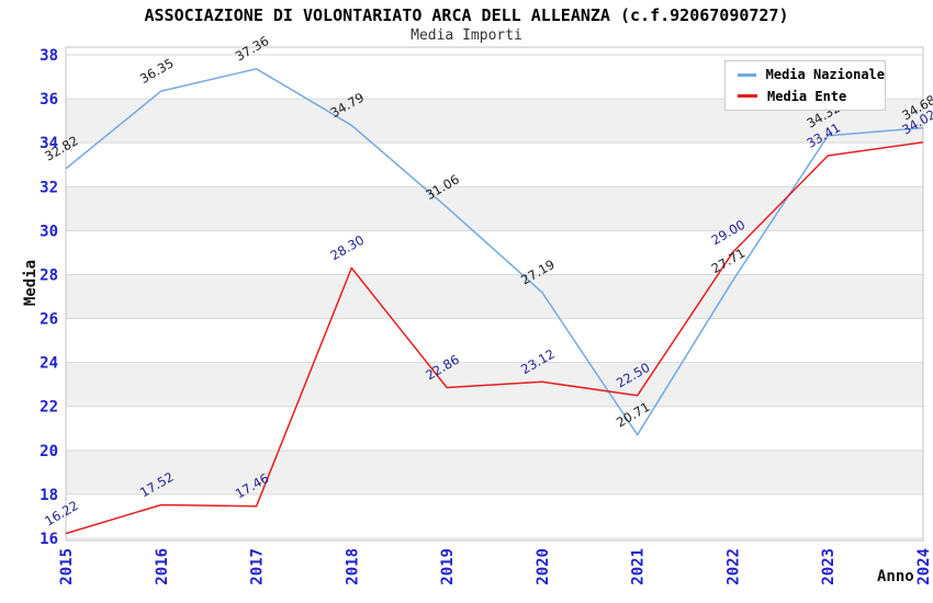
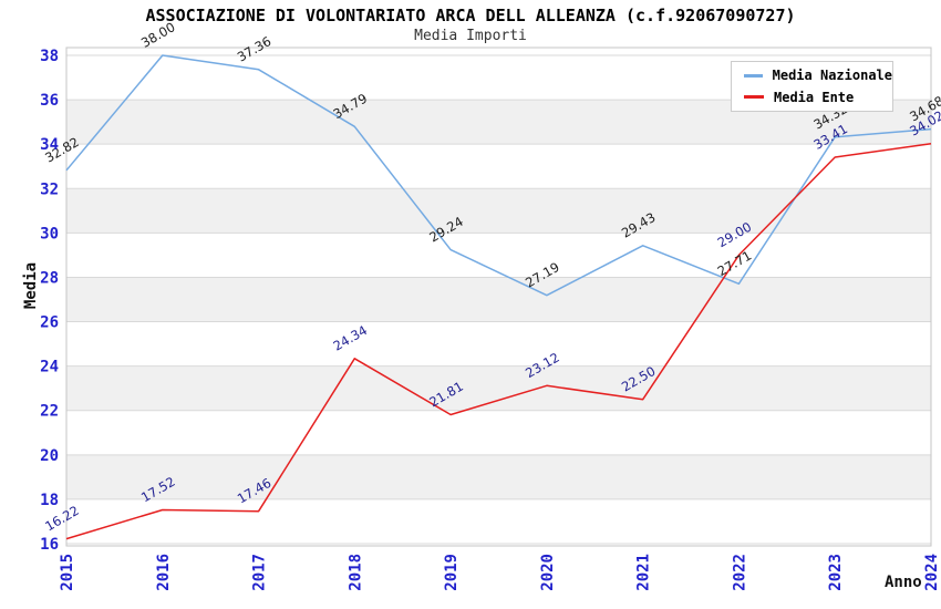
Media Nazionale/2016: 36.35 -> 38.00
Media Ente/2018: 28.30 -> 24.34
Media Nazionale/2019: 31.06 -> 29.24
Media Ente/2019: 22.86 -> 21.81
Media Nazionale/2021: 20.71 -> 29.43
